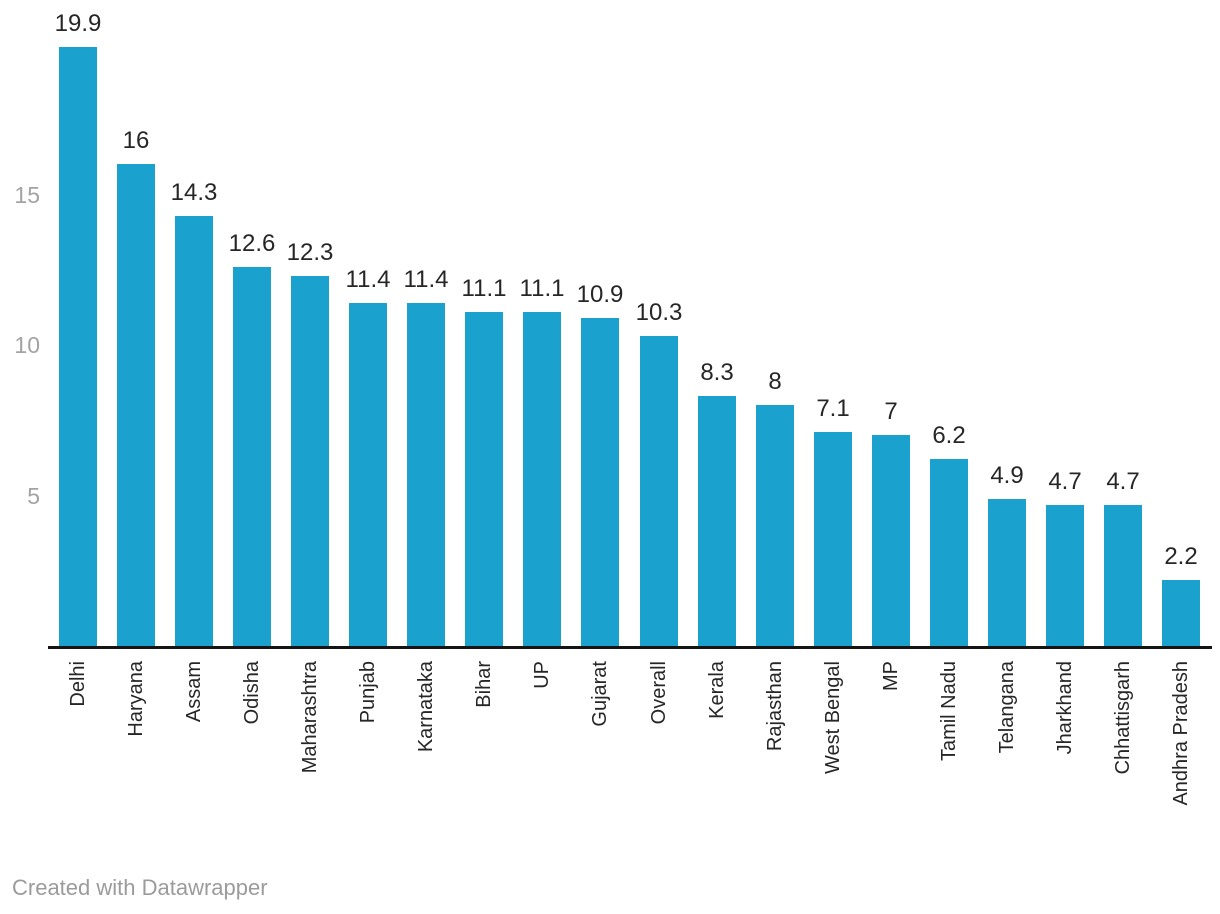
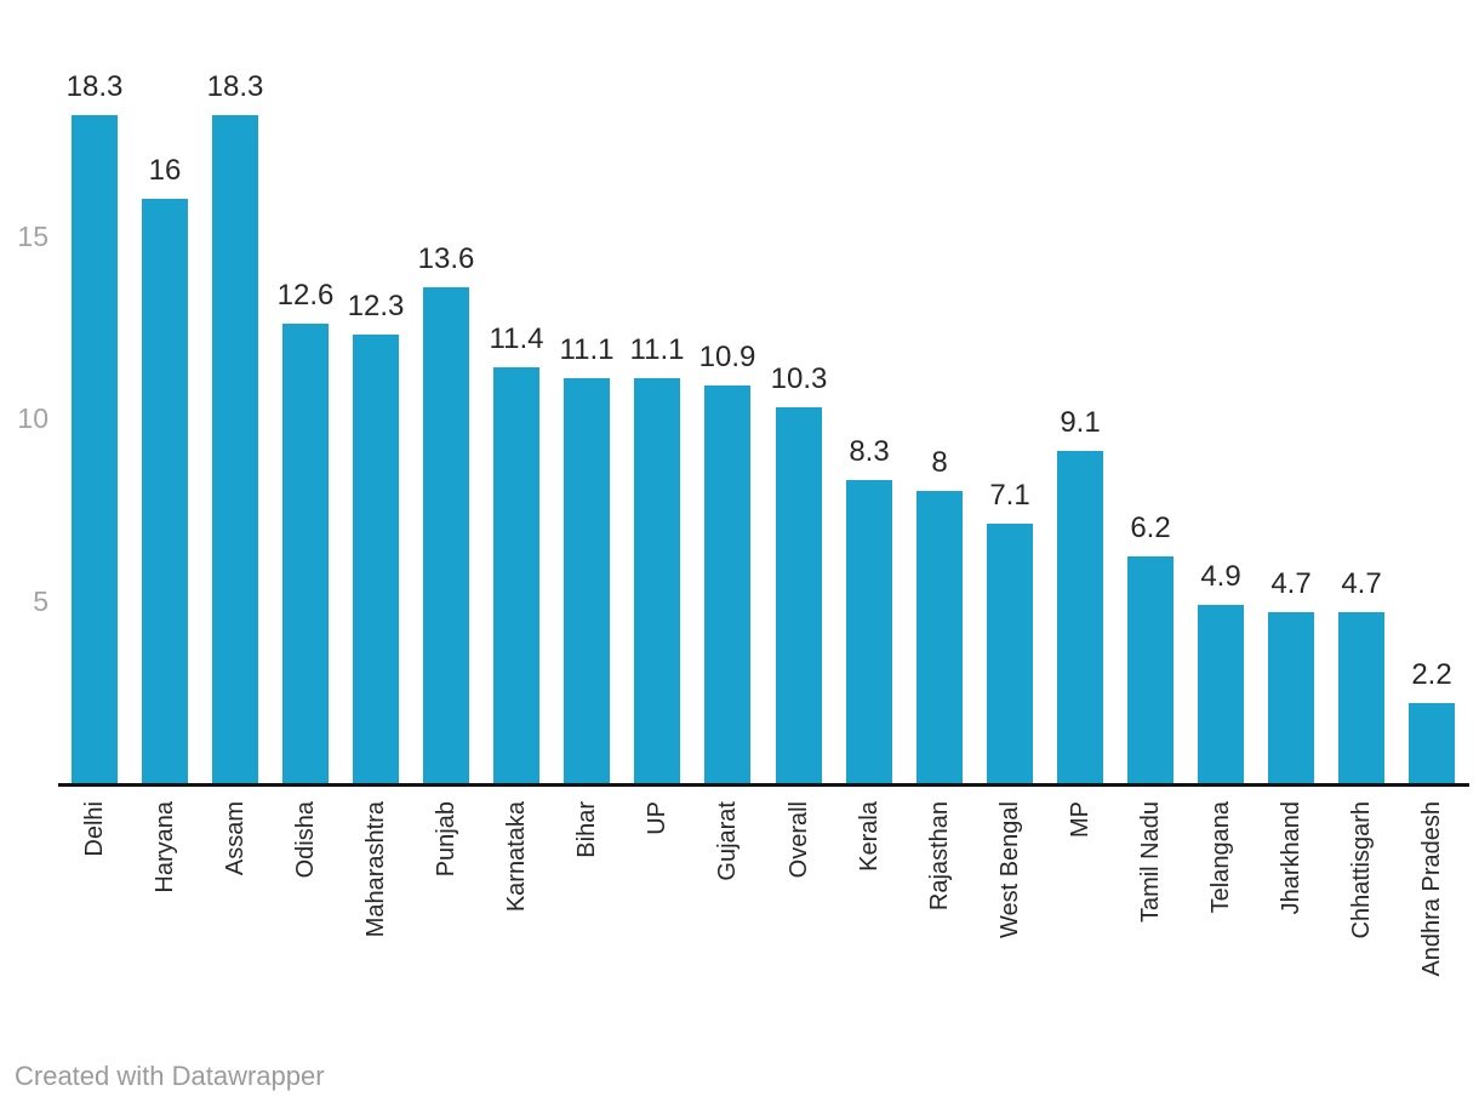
Delhi: 19.9 -> 18.3
Assam: 14.3 -> 18.3
Punjab: 11.4 -> 13.6
MP: 7 -> 9.1
